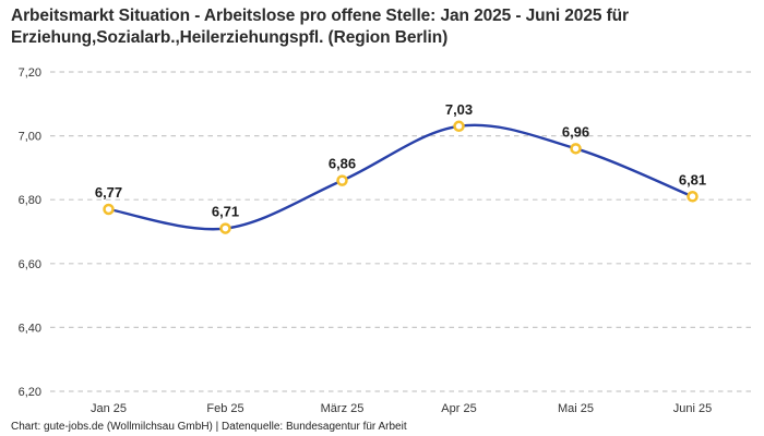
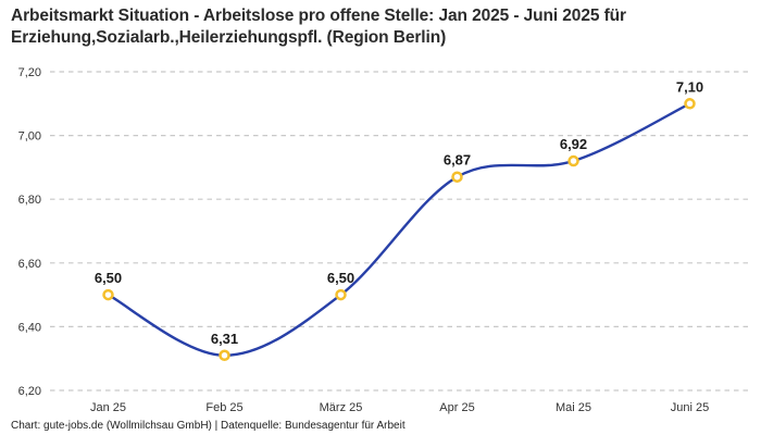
Jan 25: 6,77 -> 6,50
Feb 25: 6,71 -> 6,31
März 25: 6,86 -> 6,50
Apr 25: 7,03 -> 6,87
Mai 25: 6,96 -> 6,92
Juni 25: 6,81 -> 7,10
